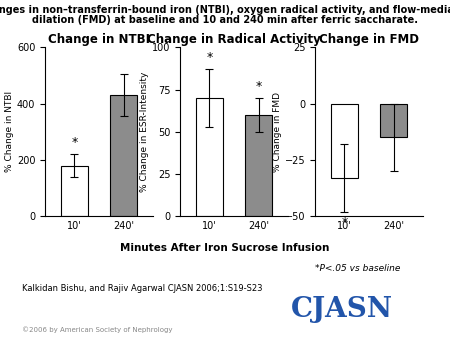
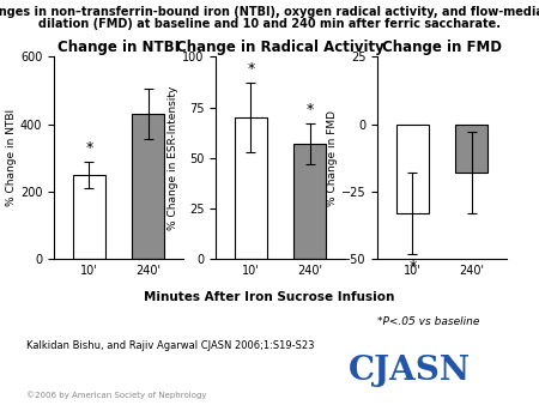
Change in NTBI/10': 180 -> 250
Change in Radical Activity/240': 60 -> 57
Change in FMD/240': -15 -> -18
